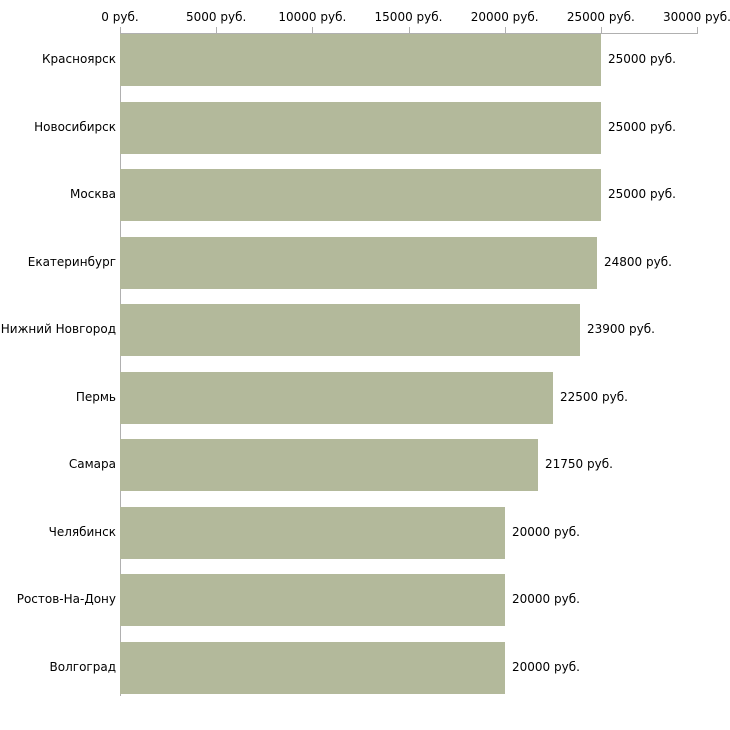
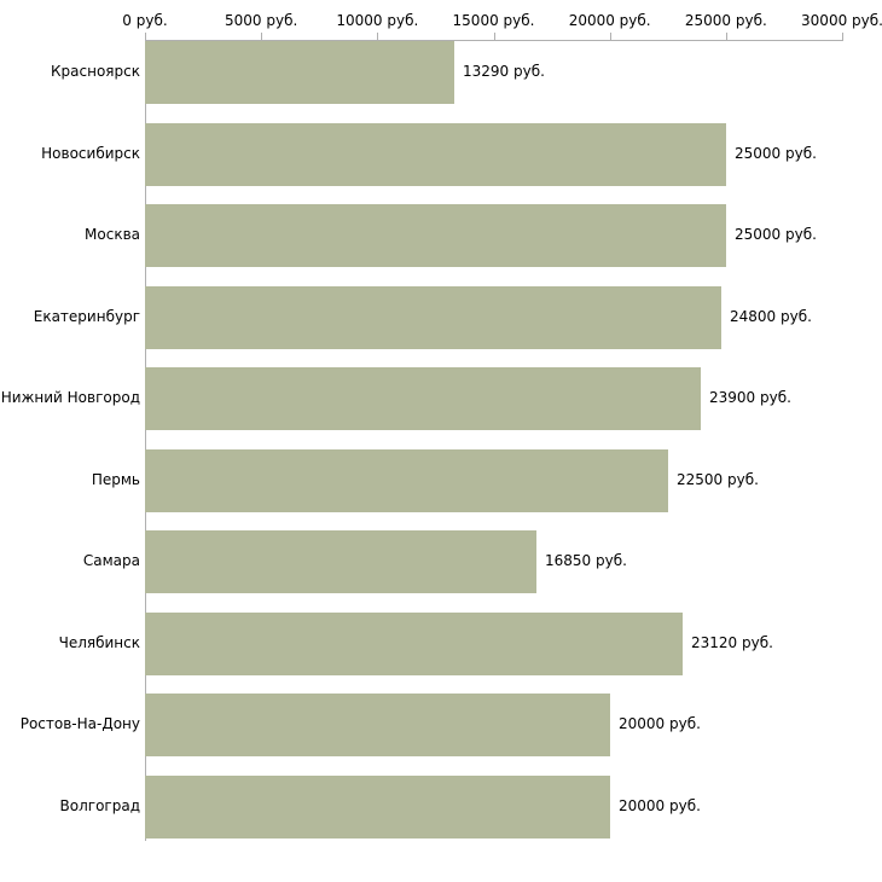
Красноярск: 25000 -> 13290
Самара: 21750 -> 16850
Челябинск: 20000 -> 23120
